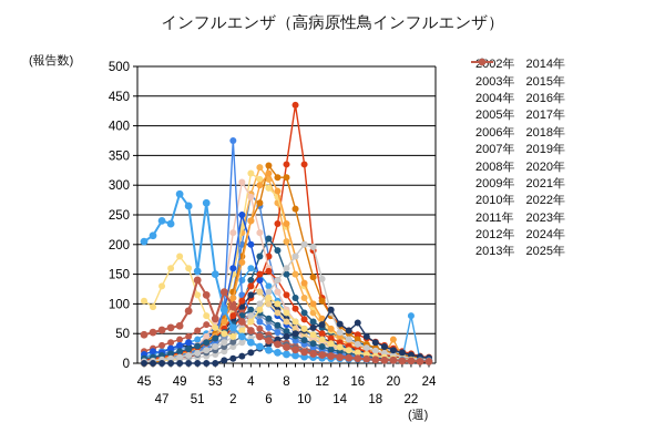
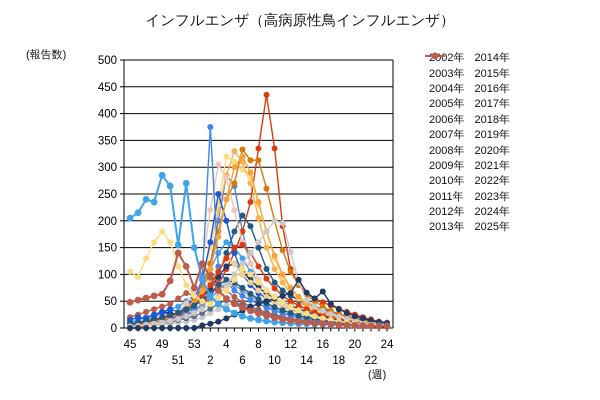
2014年/10: 30 -> 60
2018年/20: 40 -> 10
2009年/22: 80 -> 10
